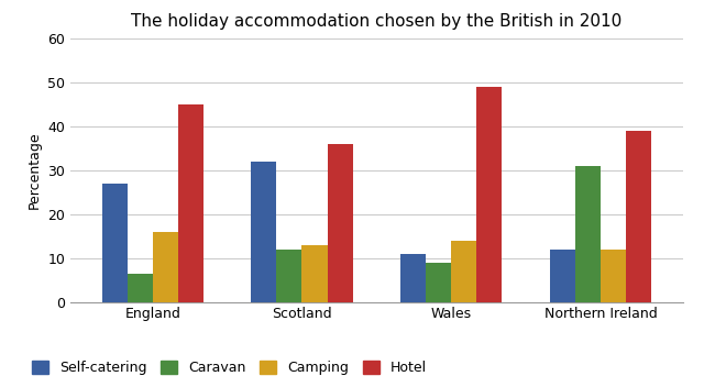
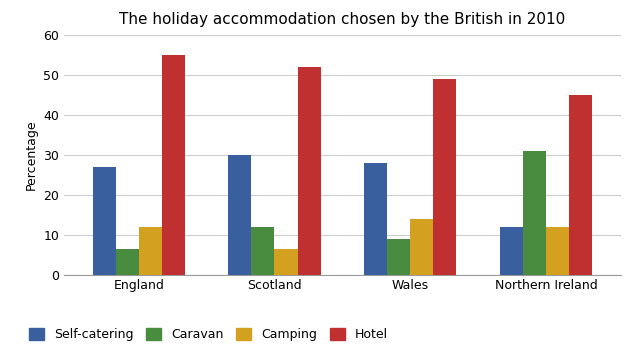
Camping/England: 16.0 -> 12.0
Hotel/England: 45 -> 55
Self-catering/Scotland: 32 -> 30
Camping/Scotland: 13.0 -> 6.5
Hotel/Scotland: 36 -> 52
Self-catering/Wales: 11 -> 28
Hotel/Northern Ireland: 39 -> 45
